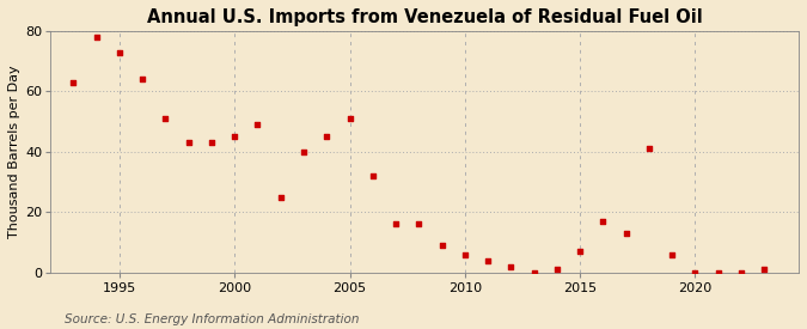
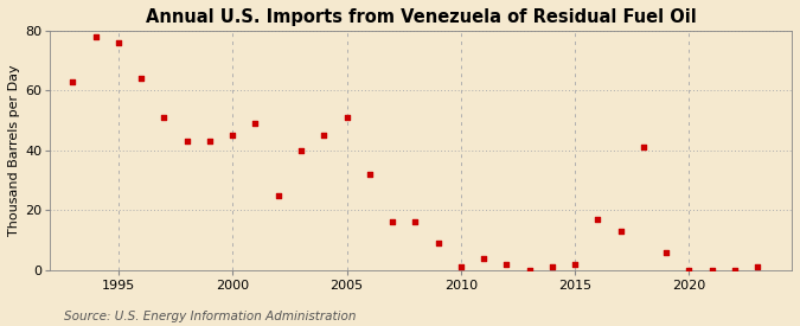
1995: 73 -> 76
2010: 6 -> 1
2015: 7 -> 2
